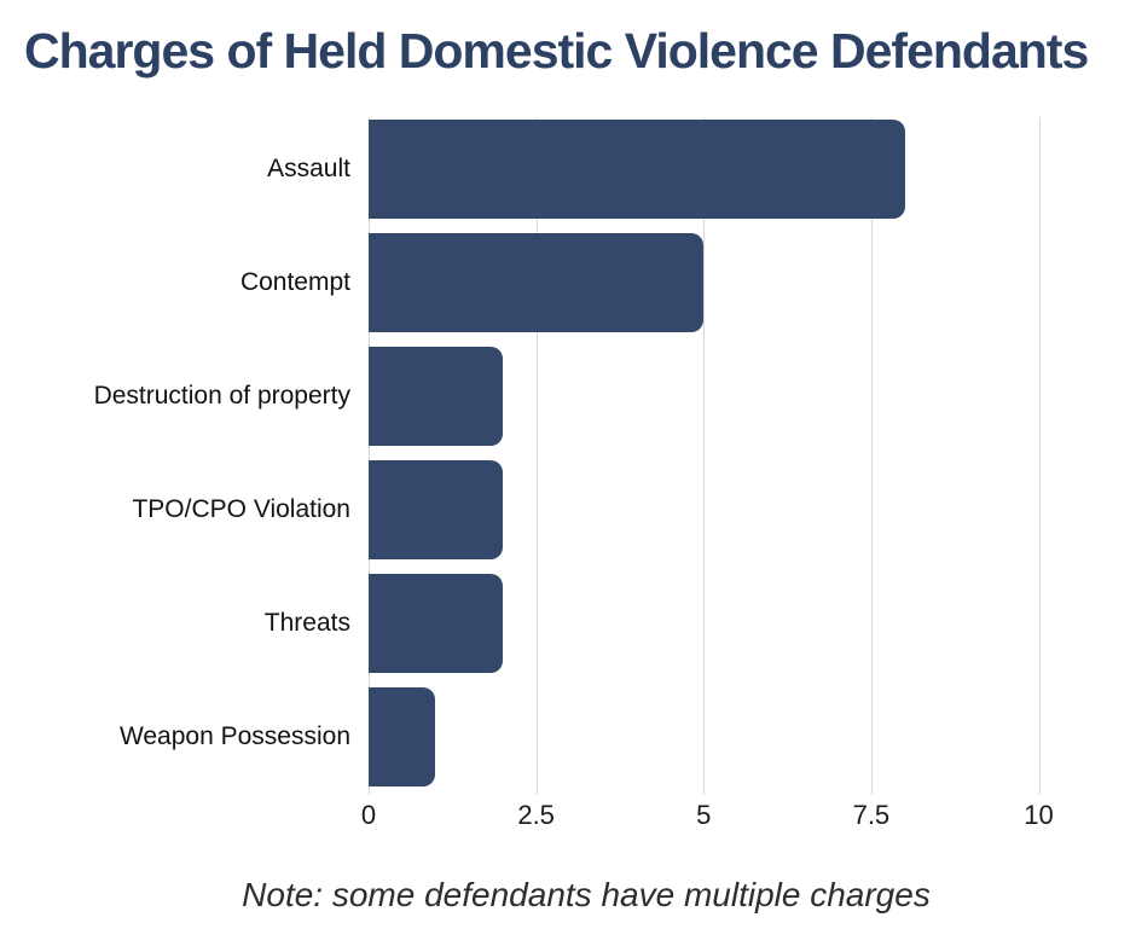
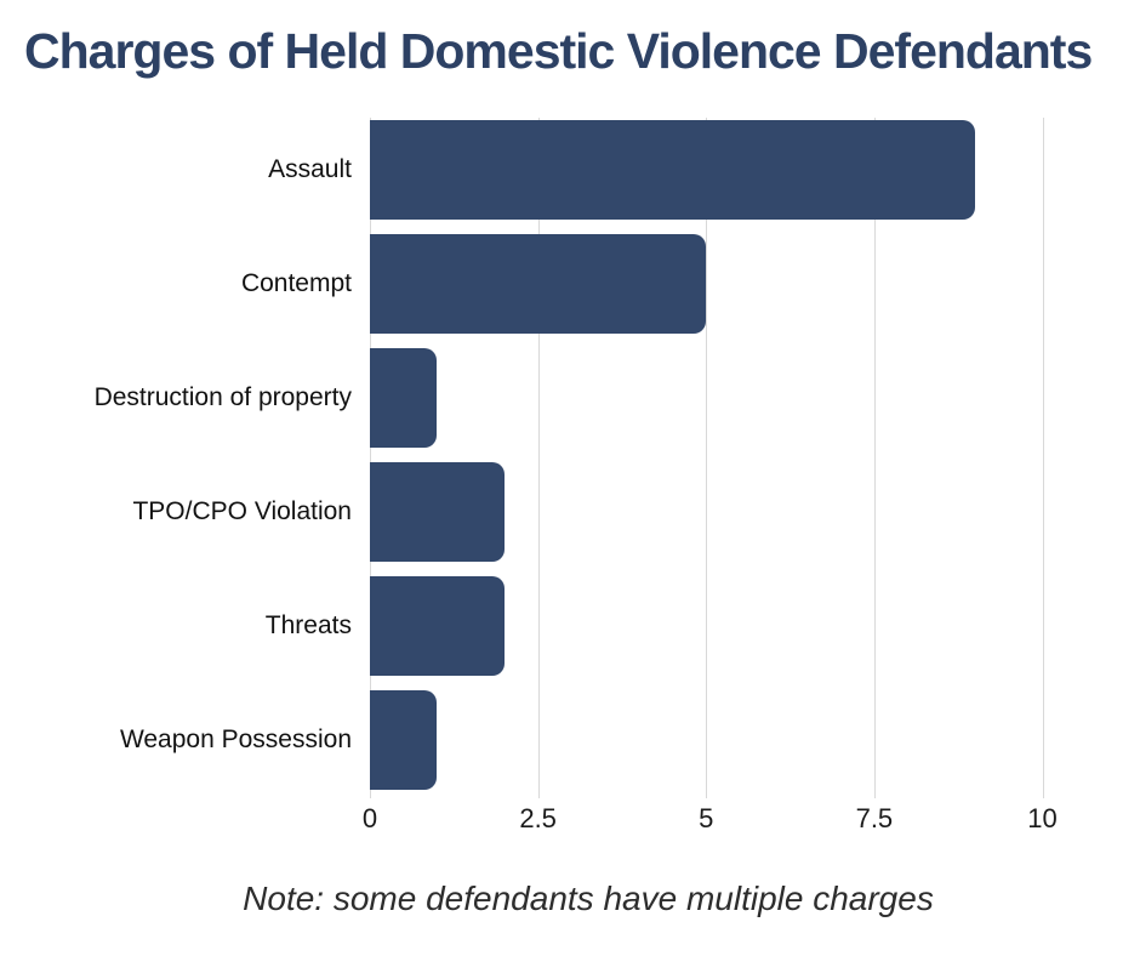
Assault: 8 -> 9
Destruction of property: 2 -> 1
